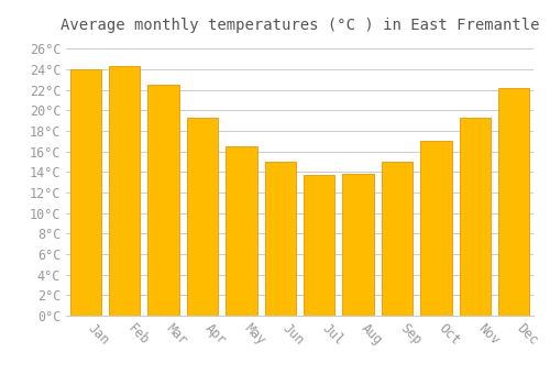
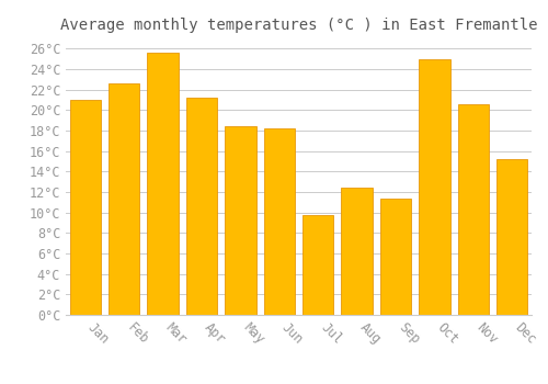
Jan: 24.0°C -> 21.0°C
Feb: 24.3°C -> 22.6°C
Mar: 22.5°C -> 25.6°C
Apr: 19.3°C -> 21.2°C
May: 16.5°C -> 18.4°C
Jun: 15.0°C -> 18.2°C
Jul: 13.7°C -> 9.8°C
Aug: 13.8°C -> 12.4°C
Sep: 15.0°C -> 11.4°C
Oct: 17.0°C -> 25.0°C
Nov: 19.3°C -> 20.6°C
Dec: 22.2°C -> 15.2°C
